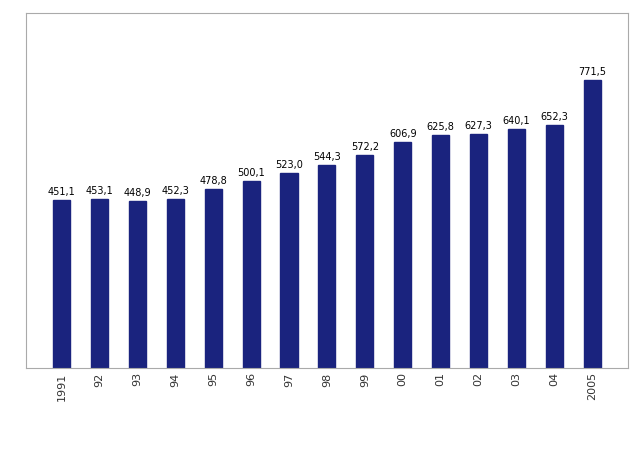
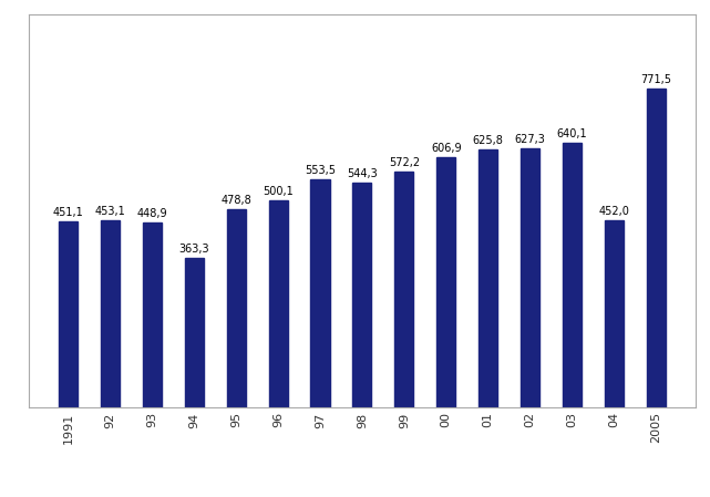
94: 452,3 -> 363,3
97: 523,0 -> 553,5
04: 652,3 -> 452,0
